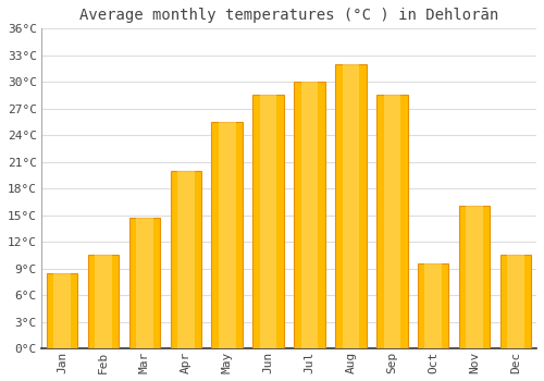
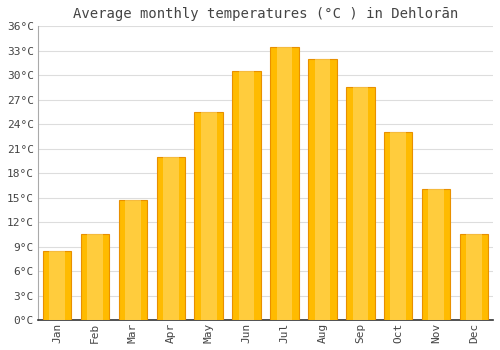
Jun: 28.6°C -> 30.5°C
Jul: 30.0°C -> 33.5°C
Oct: 9.6°C -> 23.0°C
